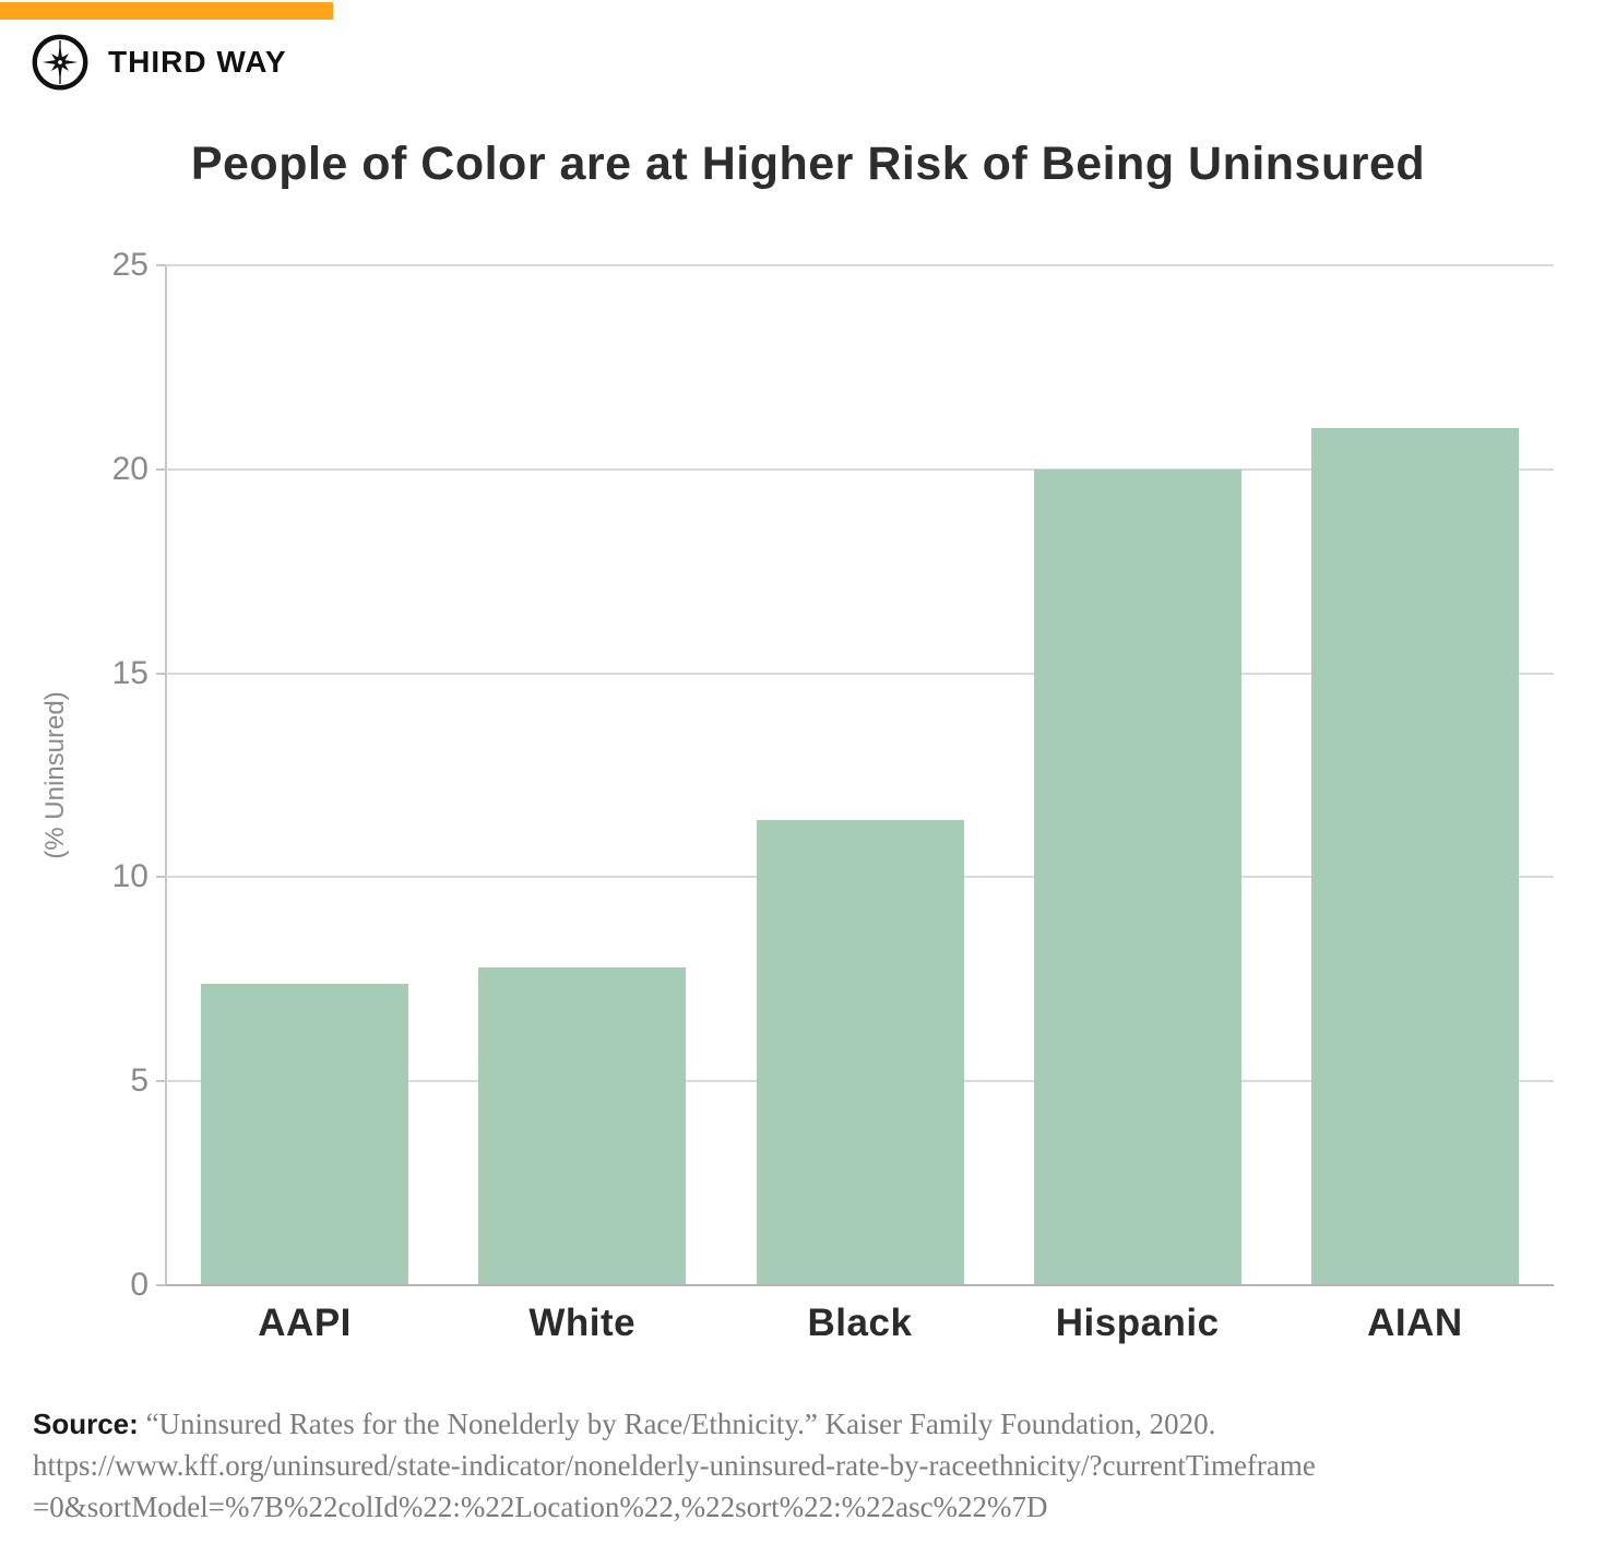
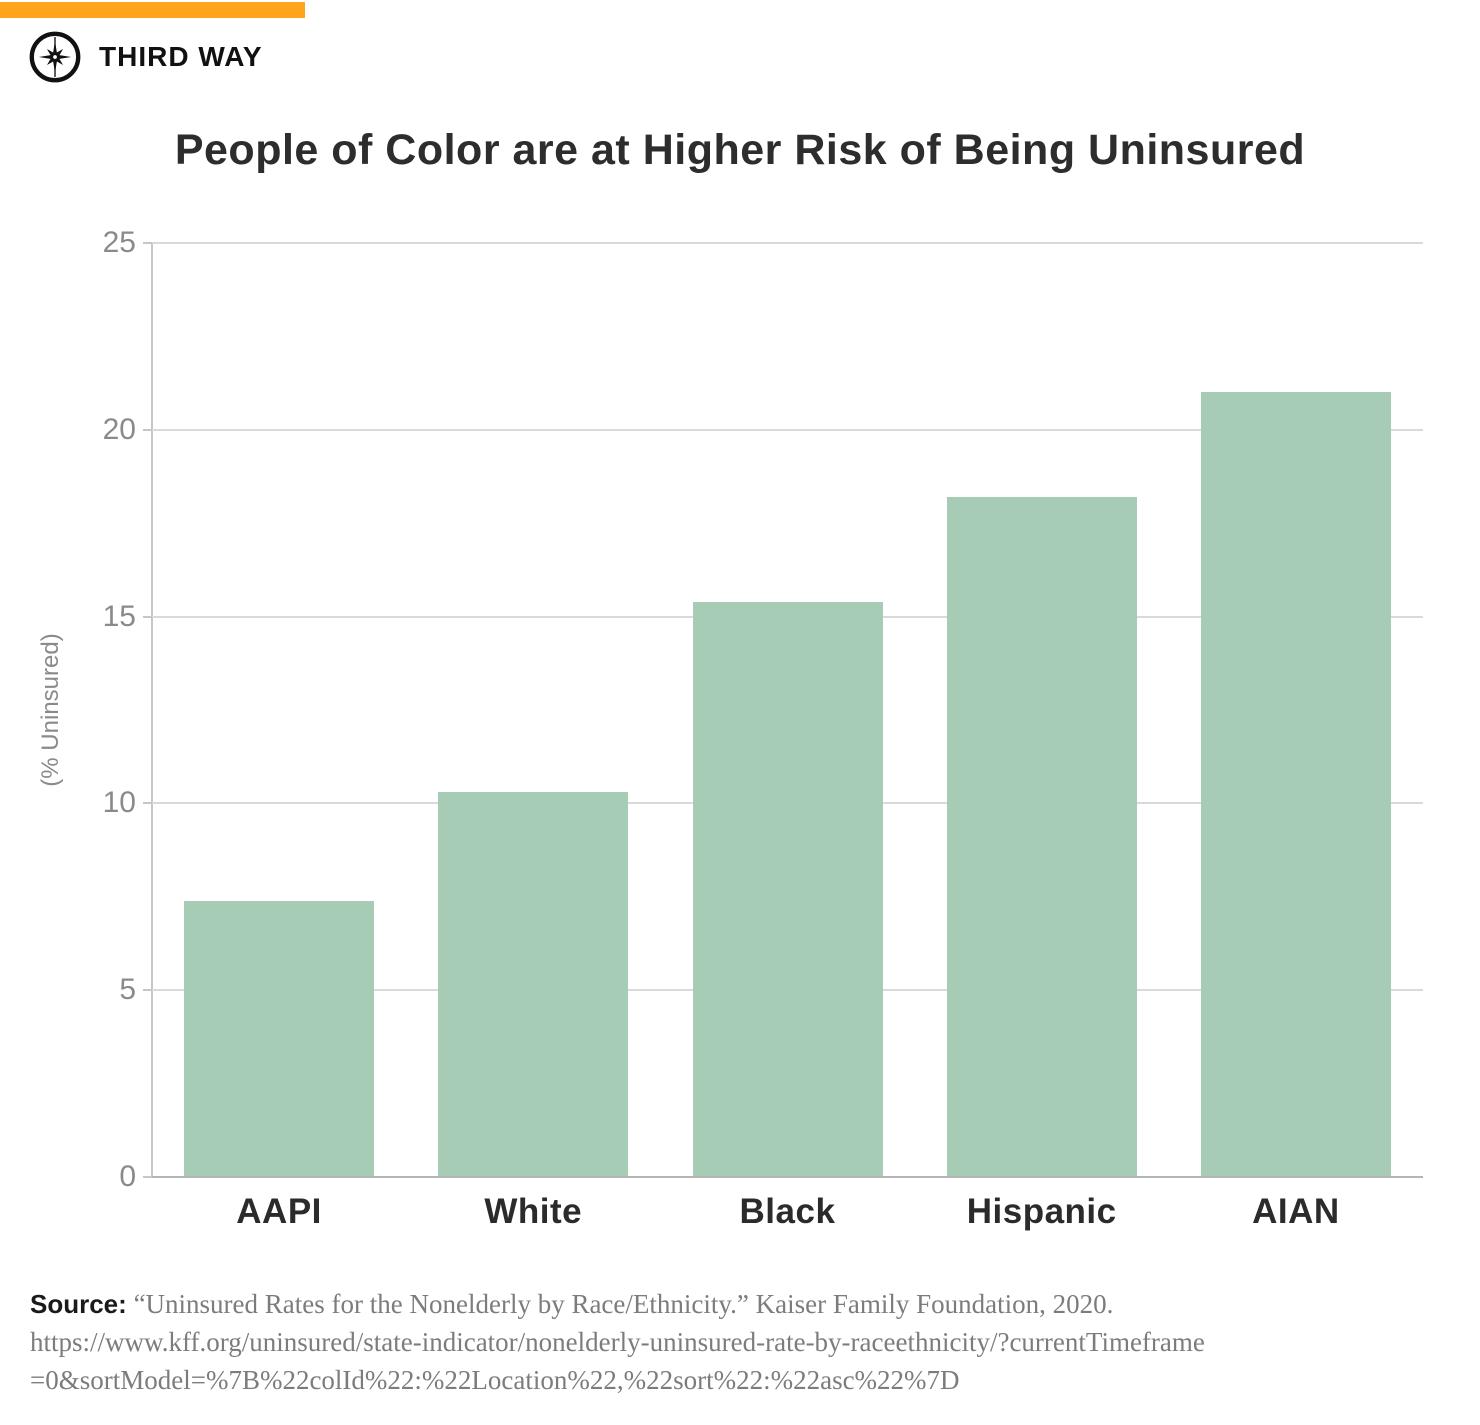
White: 7.8 -> 10.3
Black: 11.4 -> 15.4
Hispanic: 20.0 -> 18.2
